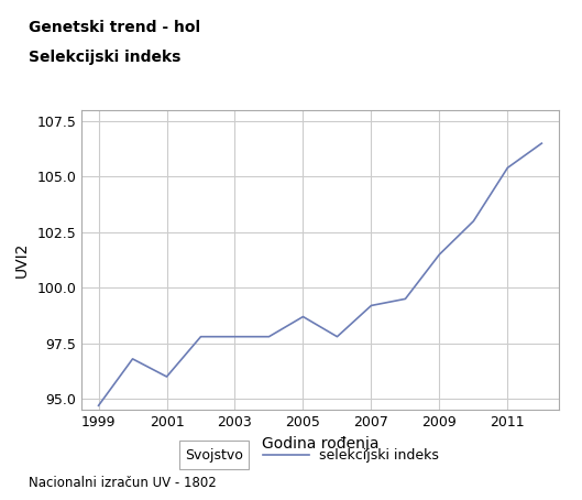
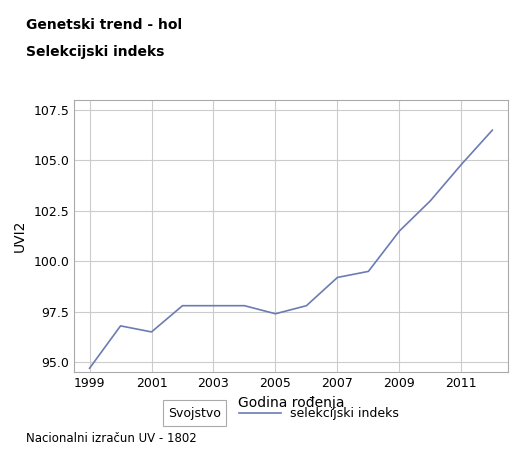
2001: 96.0 -> 96.5
2005: 98.7 -> 97.4
2011: 105.4 -> 104.8
